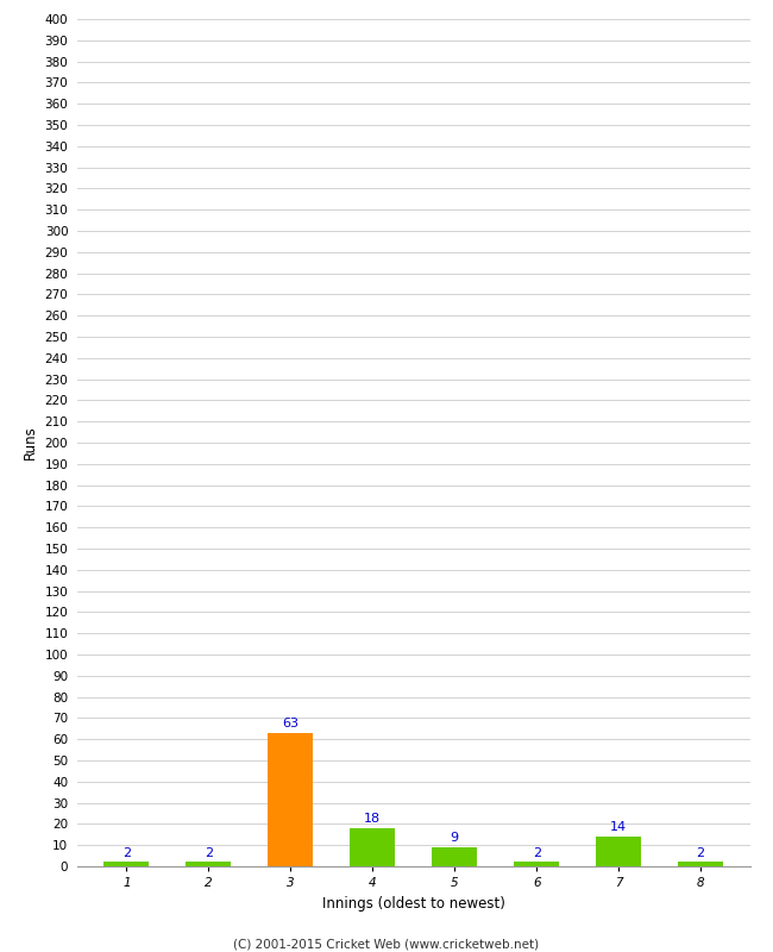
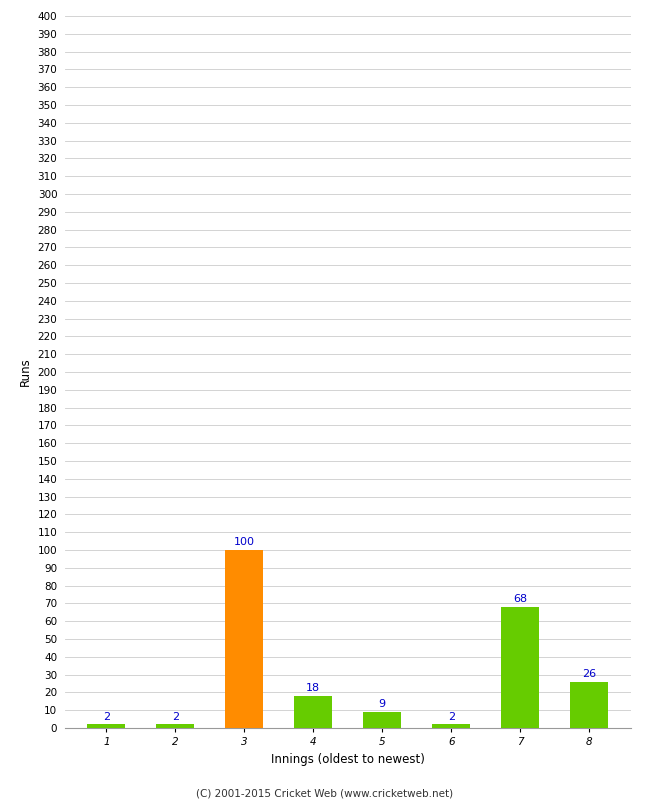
3: 63 -> 100
7: 14 -> 68
8: 2 -> 26
